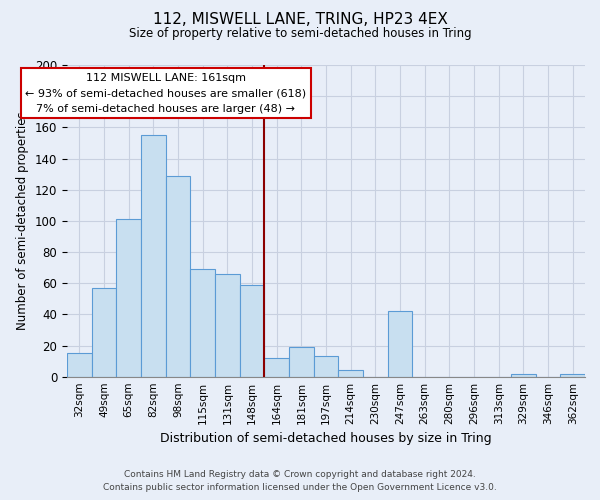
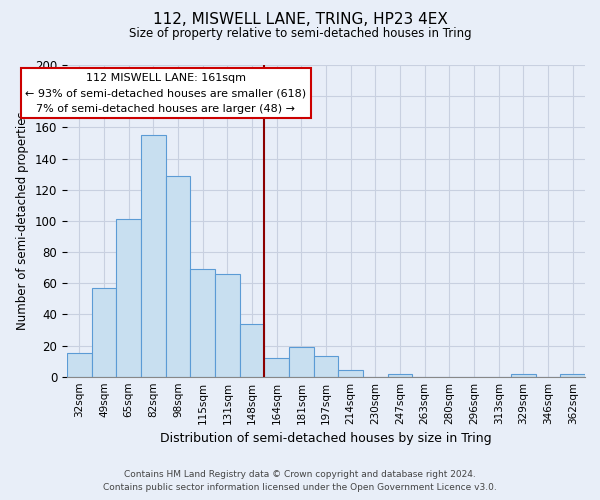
148sqm: 59 -> 34
247sqm: 42 -> 2
